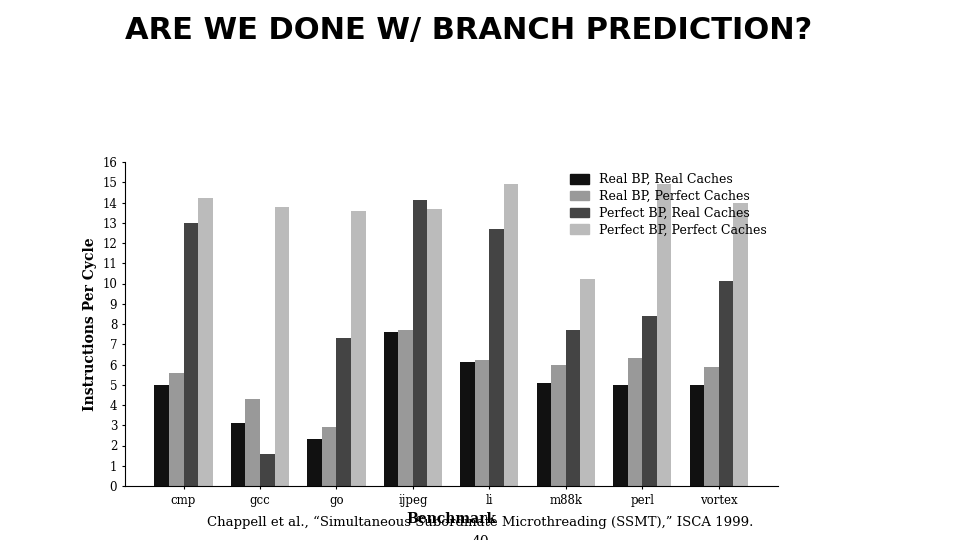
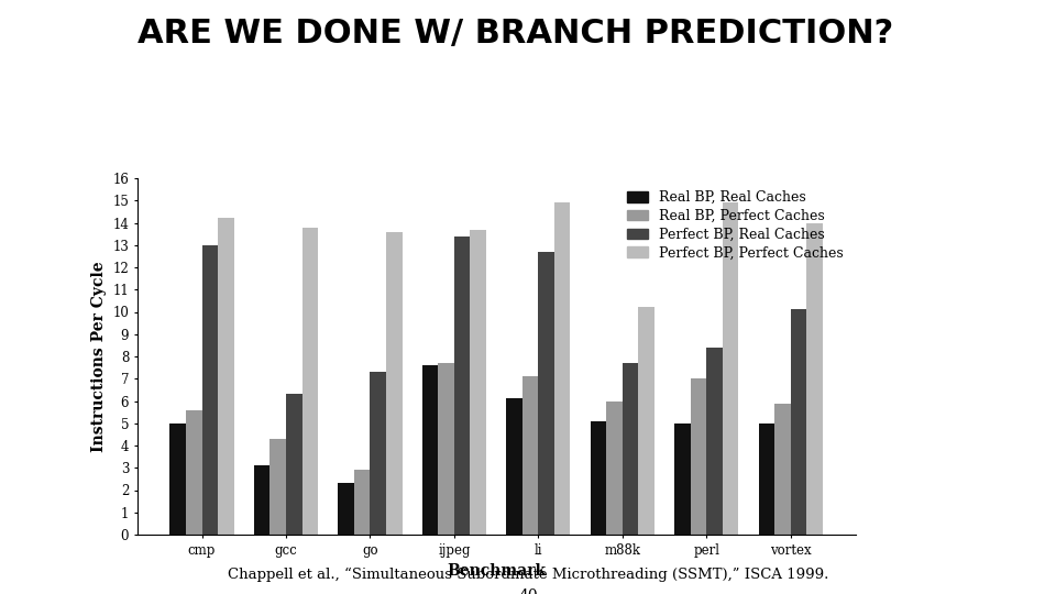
Perfect BP, Real Caches/gcc: 1.6 -> 6.3
Perfect BP, Real Caches/ijpeg: 14.1 -> 13.4
Real BP, Perfect Caches/li: 6.2 -> 7.1
Real BP, Perfect Caches/perl: 6.3 -> 7.0
